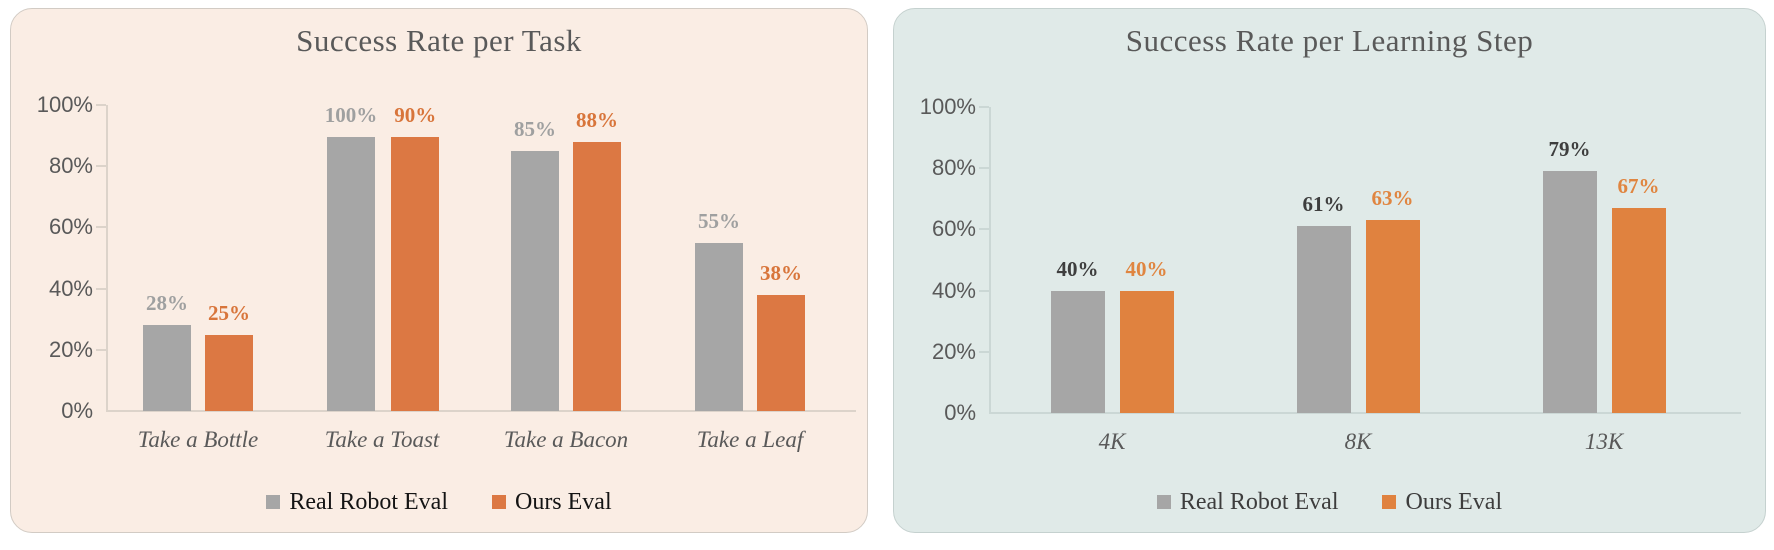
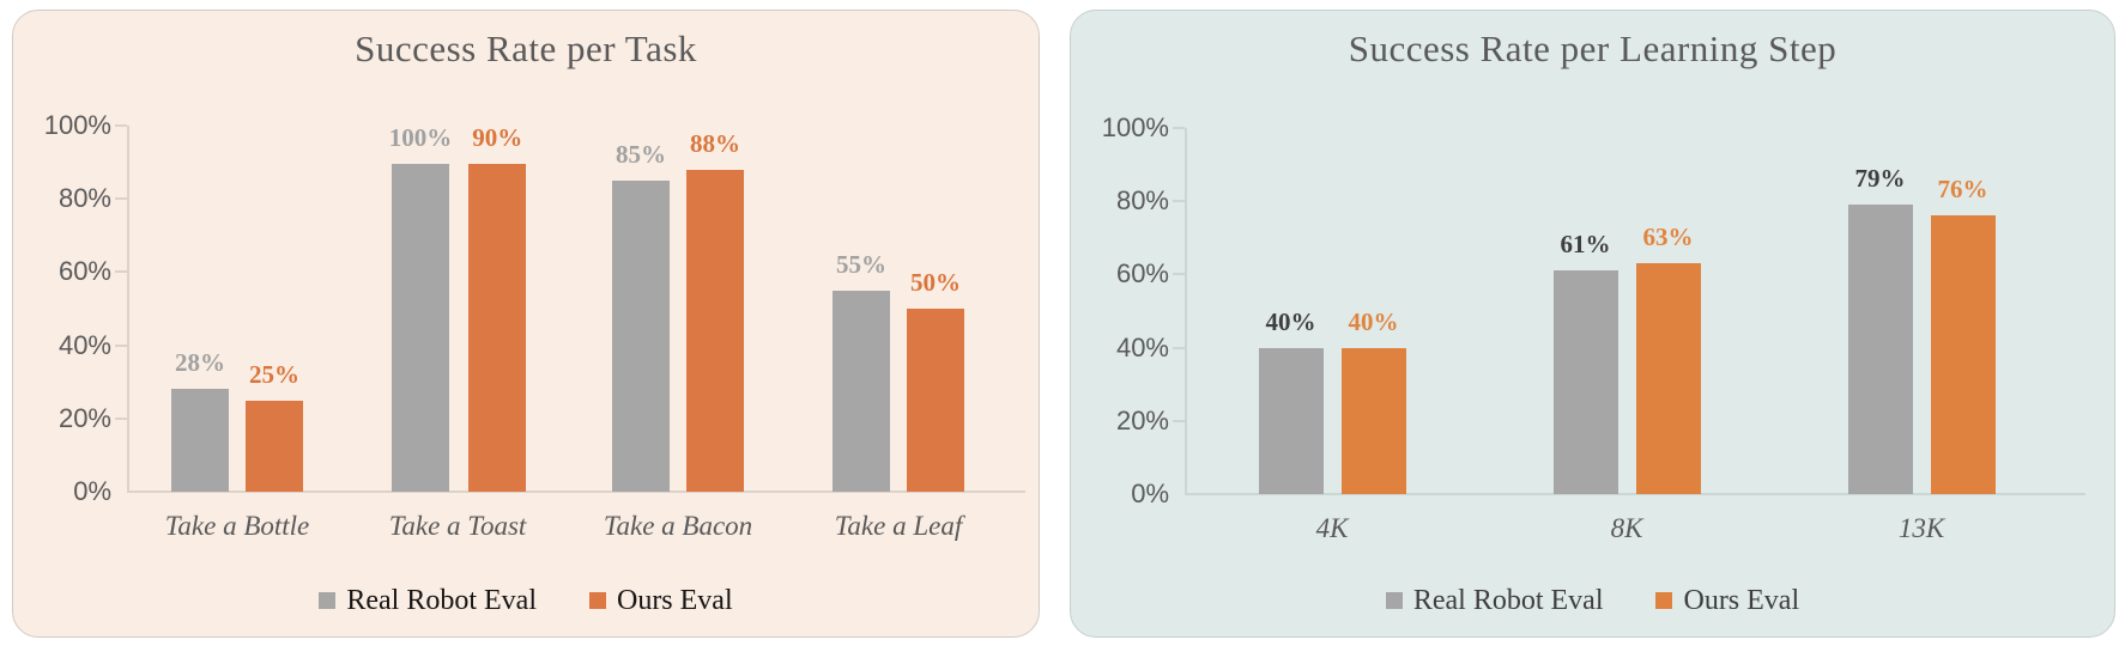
Success Rate per Task/Ours Eval/Take a Leaf: 38% -> 50%
Success Rate per Learning Step/Ours Eval/13K: 67% -> 76%
